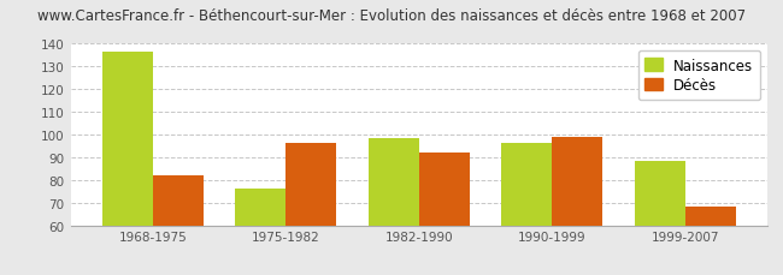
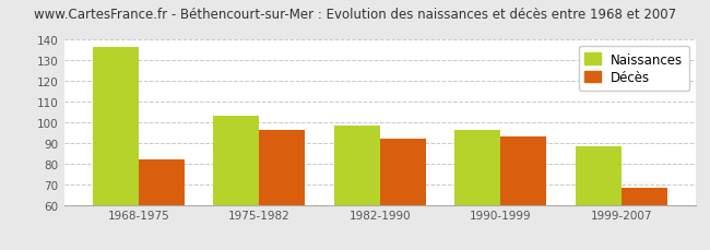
Naissances/1975-1982: 76 -> 103
Décès/1990-1999: 99 -> 93
